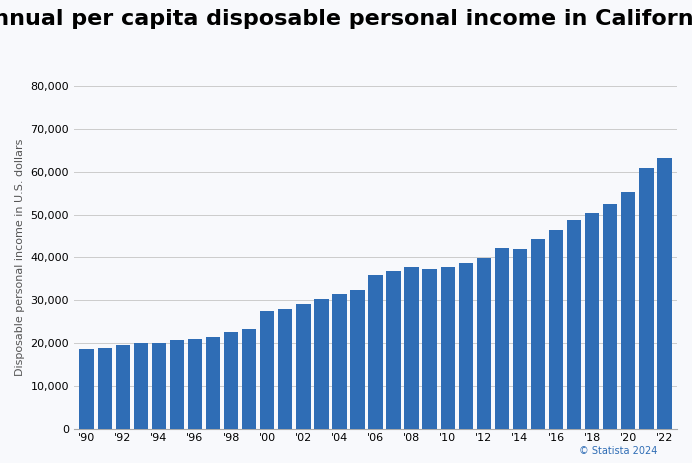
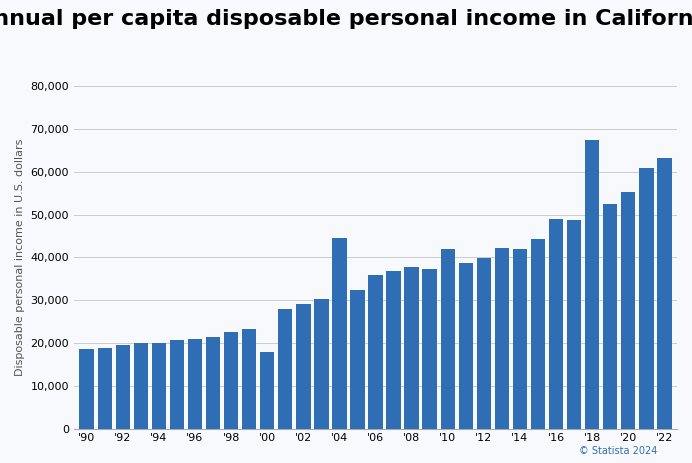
'00: 27,500 -> 18,000
'04: 31,400 -> 44,500
'10: 37,800 -> 42,000
'16: 46,500 -> 49,000
'18: 50,300 -> 67,500
